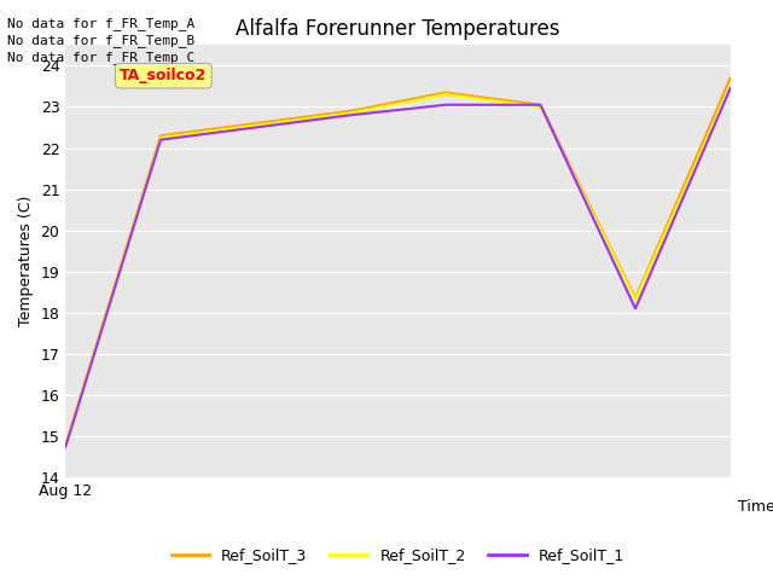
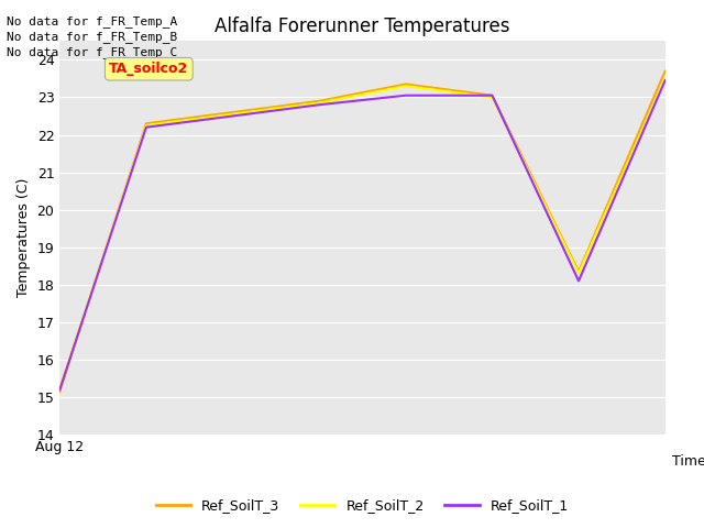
Ref_SoilT_3/Aug 12: 14.80 -> 15.15
Ref_SoilT_2/Aug 12: 14.80 -> 15.25
Ref_SoilT_1/Aug 12: 14.75 -> 15.20
